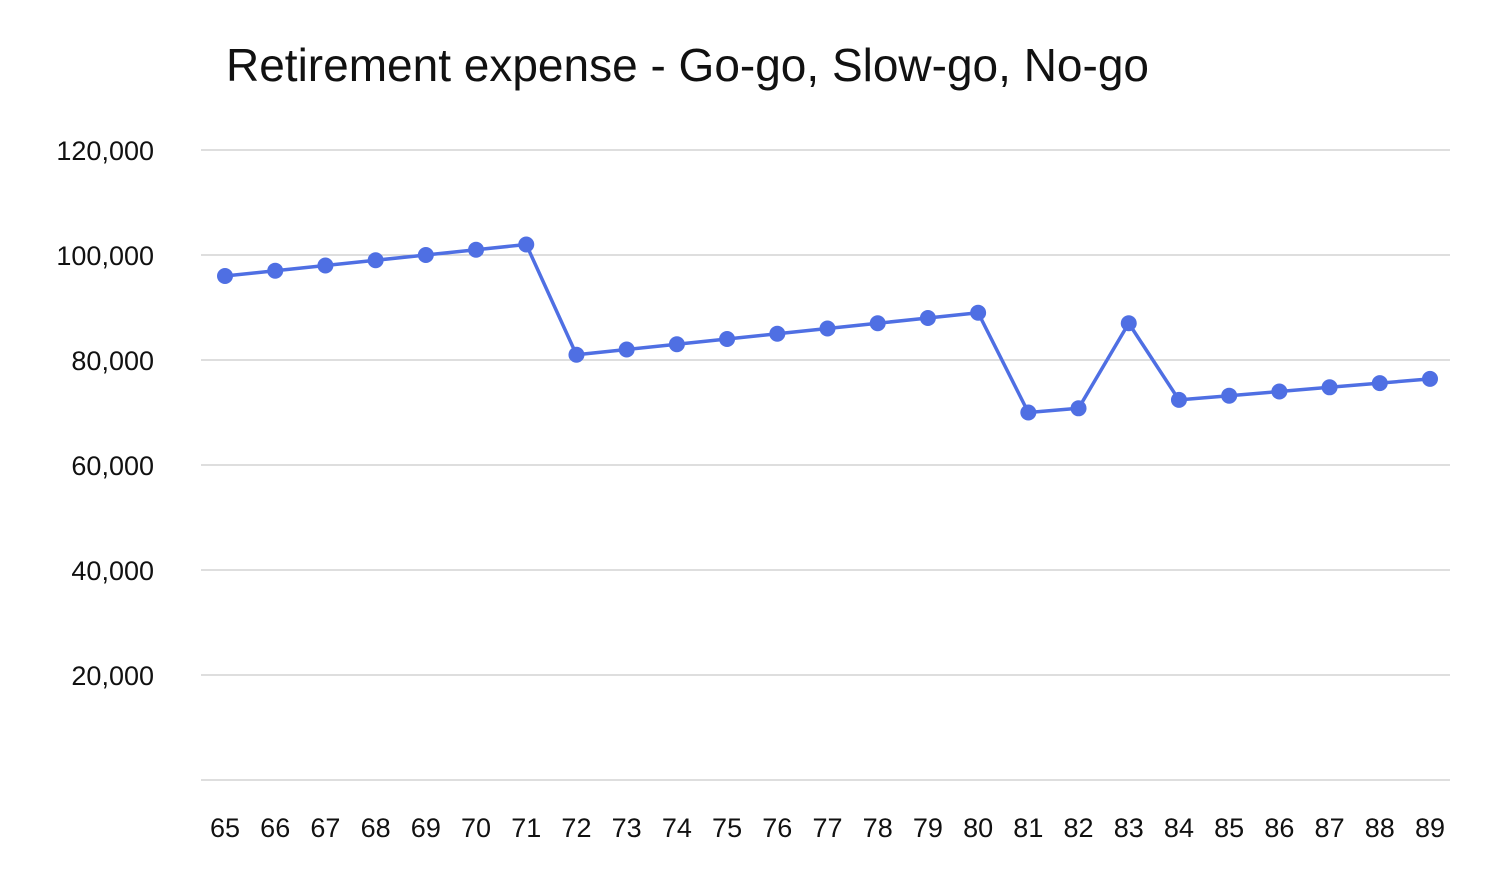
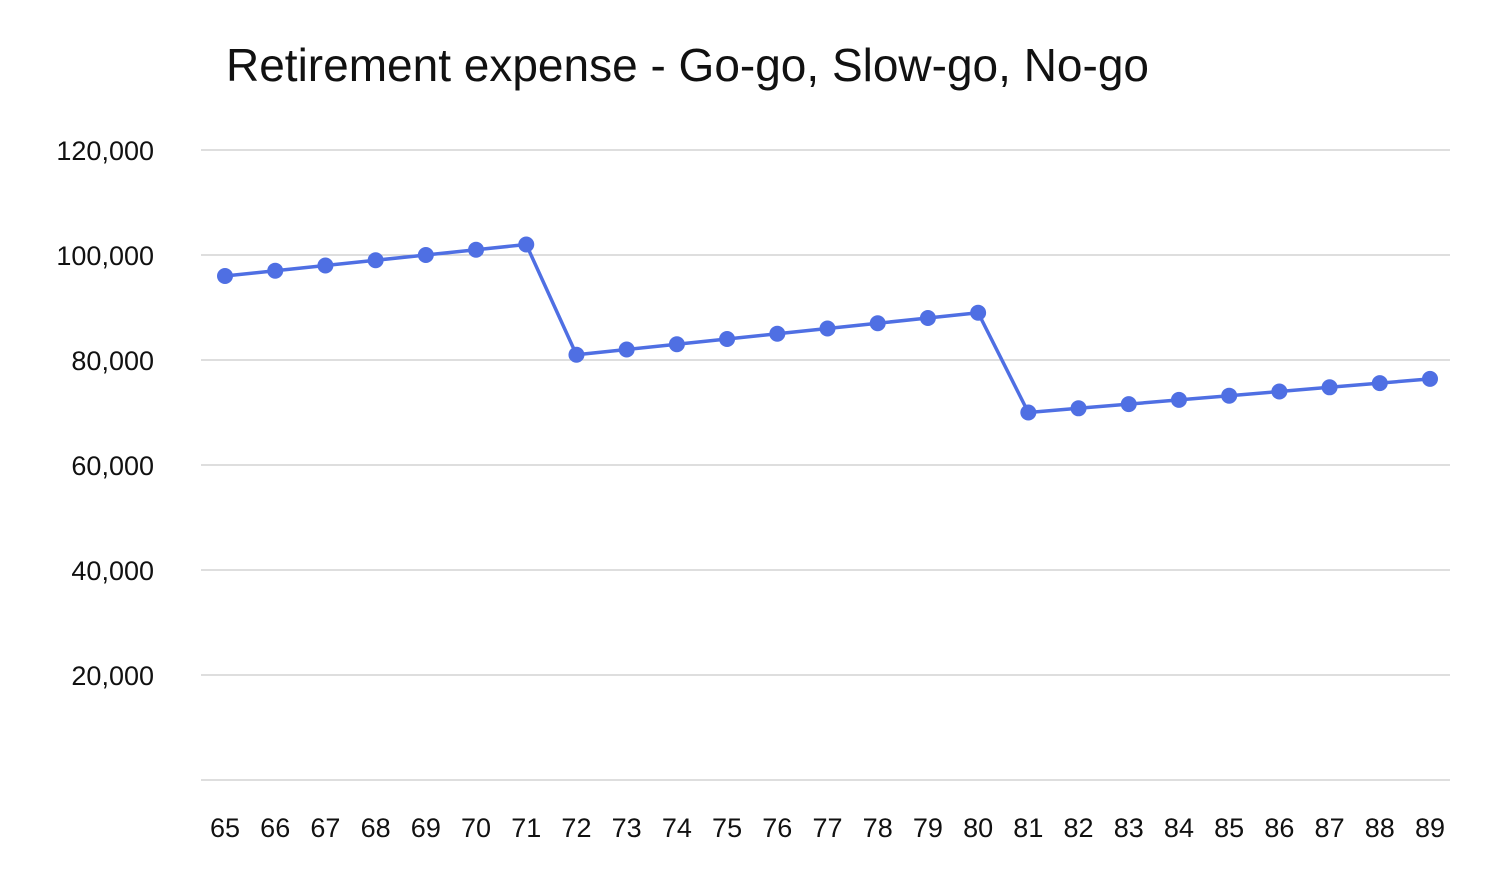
83: 87000 -> 72000
